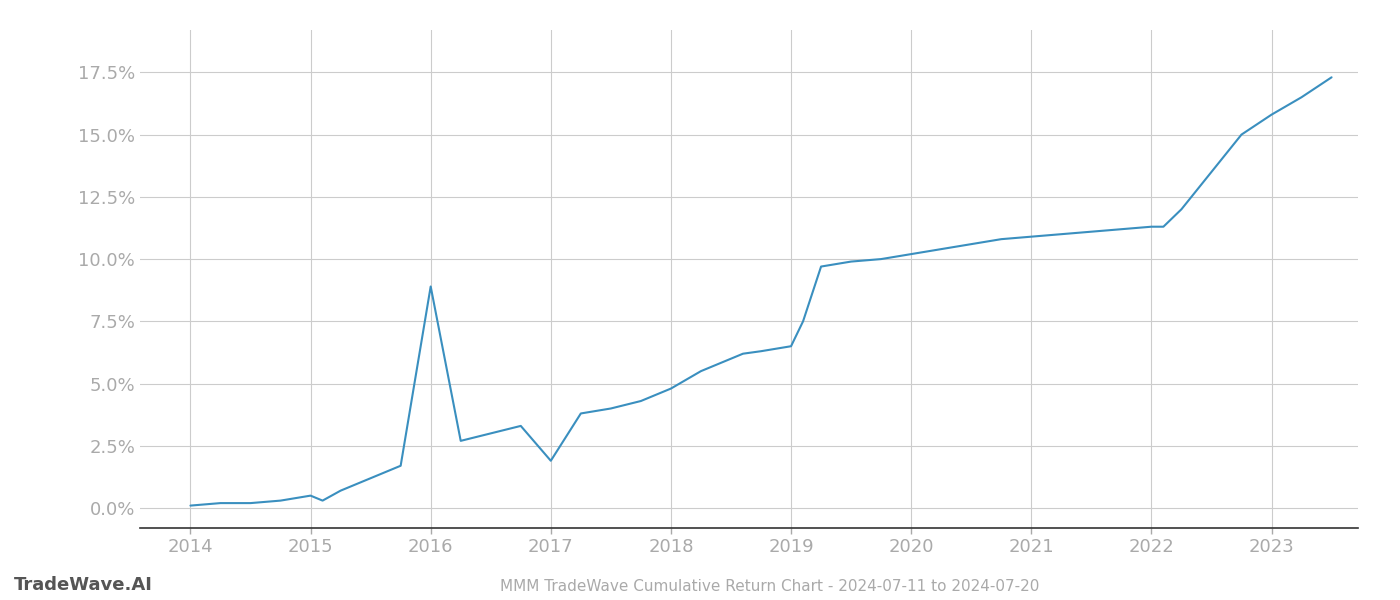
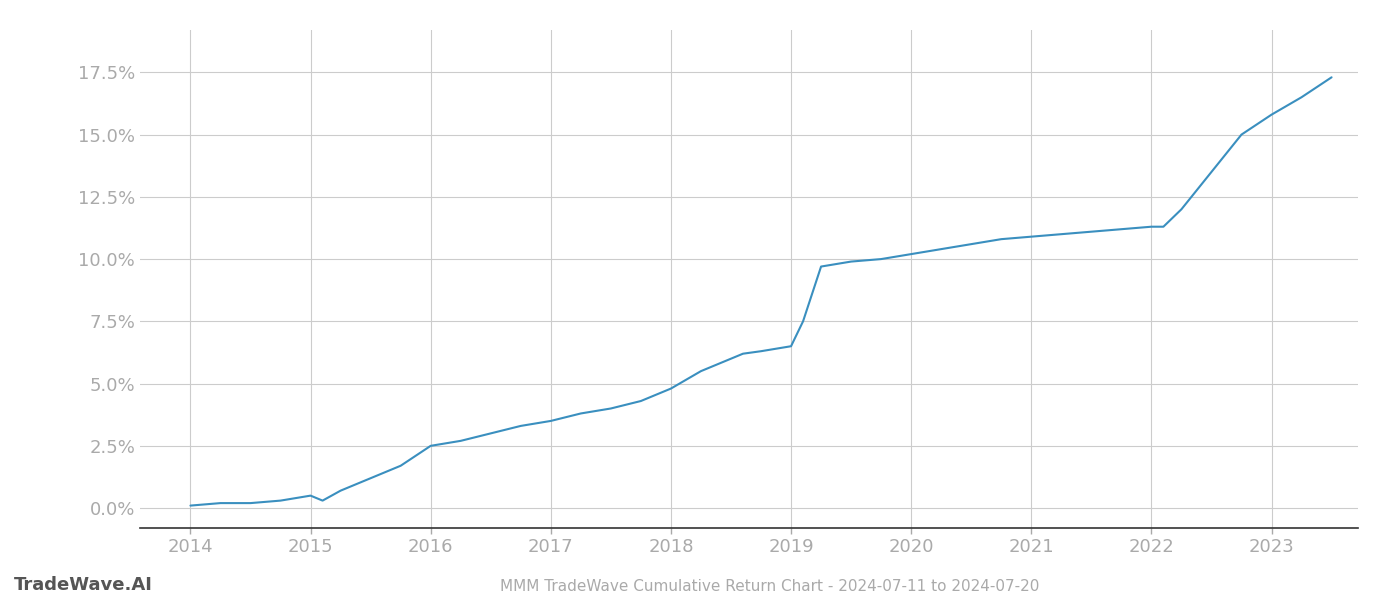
2016: 8.9% -> 2.5%
2017: 1.9% -> 3.5%
